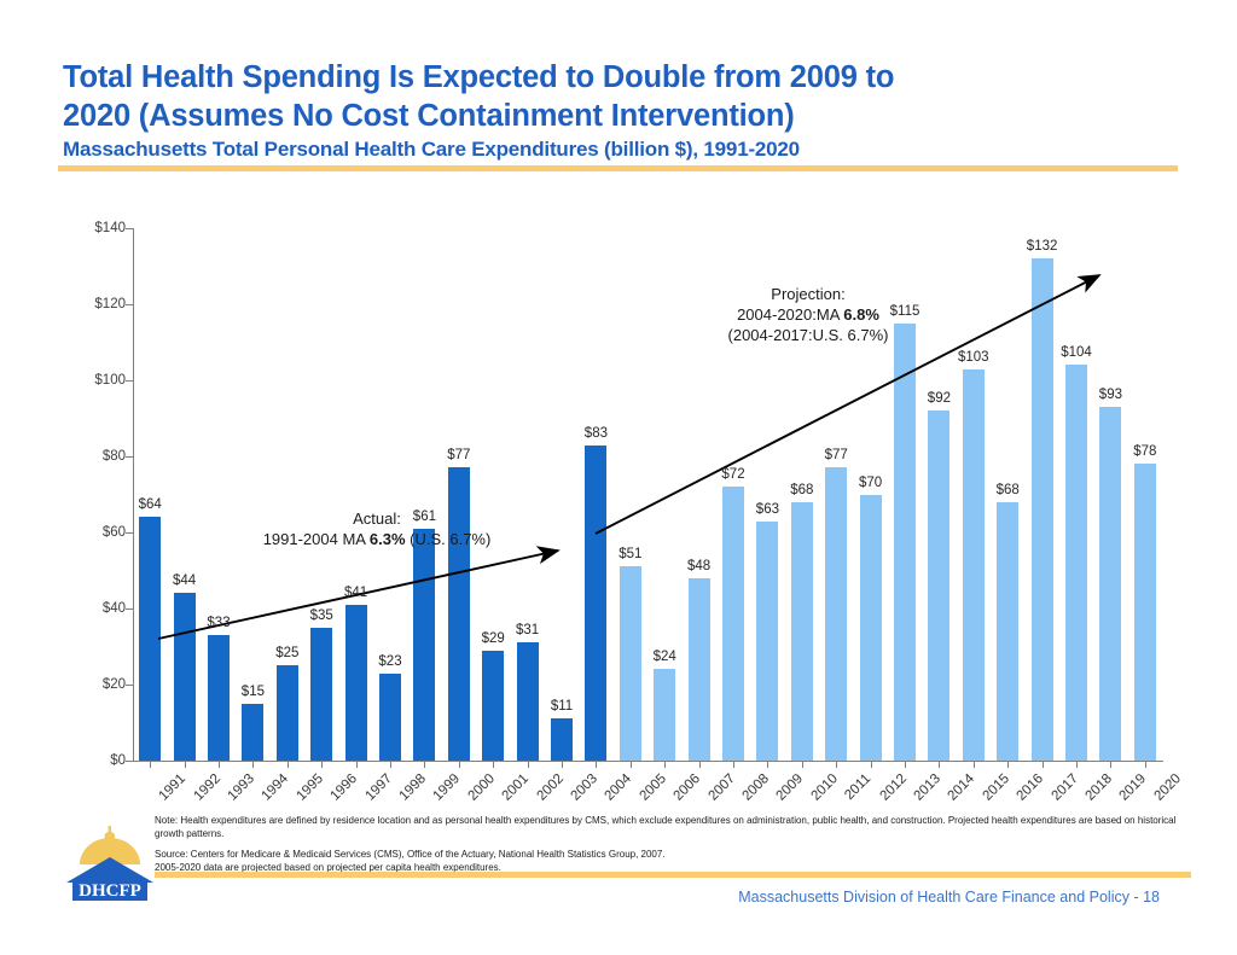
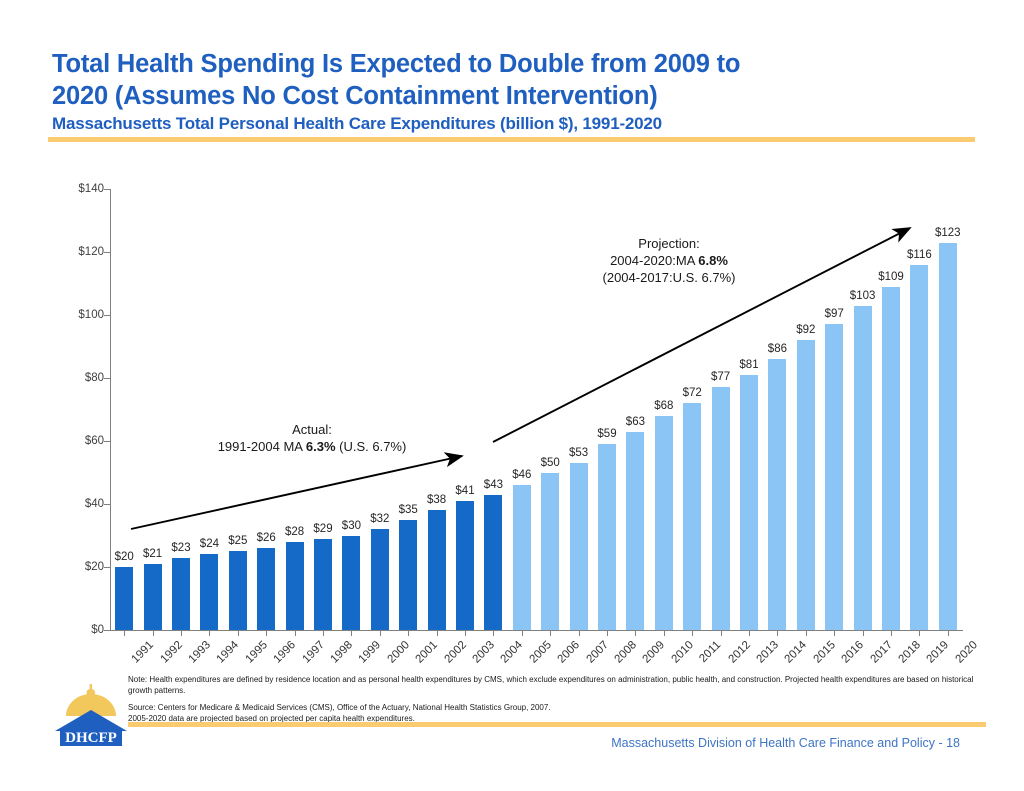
1991: $64 -> $20
1992: $44 -> $21
1993: $33 -> $23
1994: $15 -> $24
1996: $35 -> $26
1997: $41 -> $28
1998: $23 -> $29
1999: $61 -> $30
2000: $77 -> $32
2001: $29 -> $35
2002: $31 -> $38
2003: $11 -> $41
2004: $83 -> $43
2005: $51 -> $46
2006: $24 -> $50
2007: $48 -> $53
2008: $72 -> $59
2011: $77 -> $72
2012: $70 -> $77
2013: $115 -> $81
2014: $92 -> $86
2015: $103 -> $92
2016: $68 -> $97
2017: $132 -> $103
2018: $104 -> $109
2019: $93 -> $116
2020: $78 -> $123
